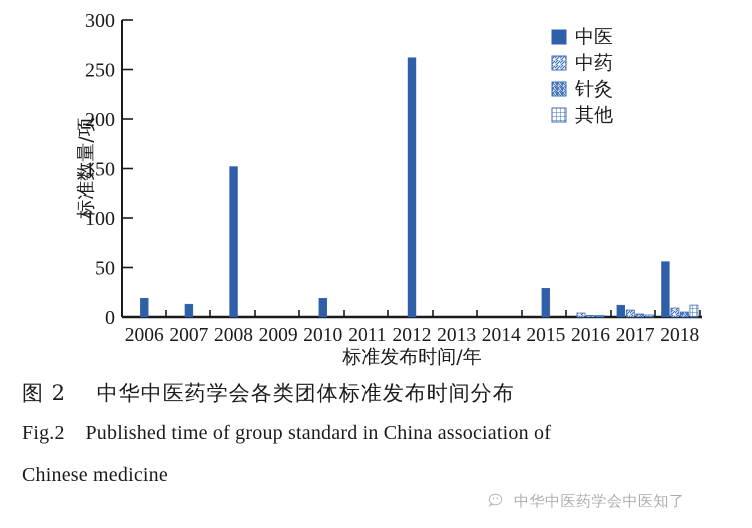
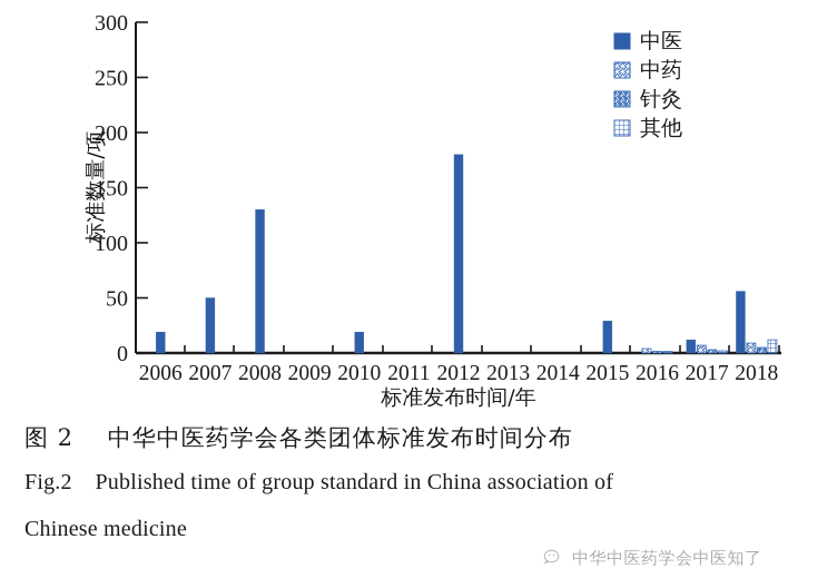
中医/2007: 10 -> 50
中医/2008: 150 -> 130
中医/2012: 260 -> 180
